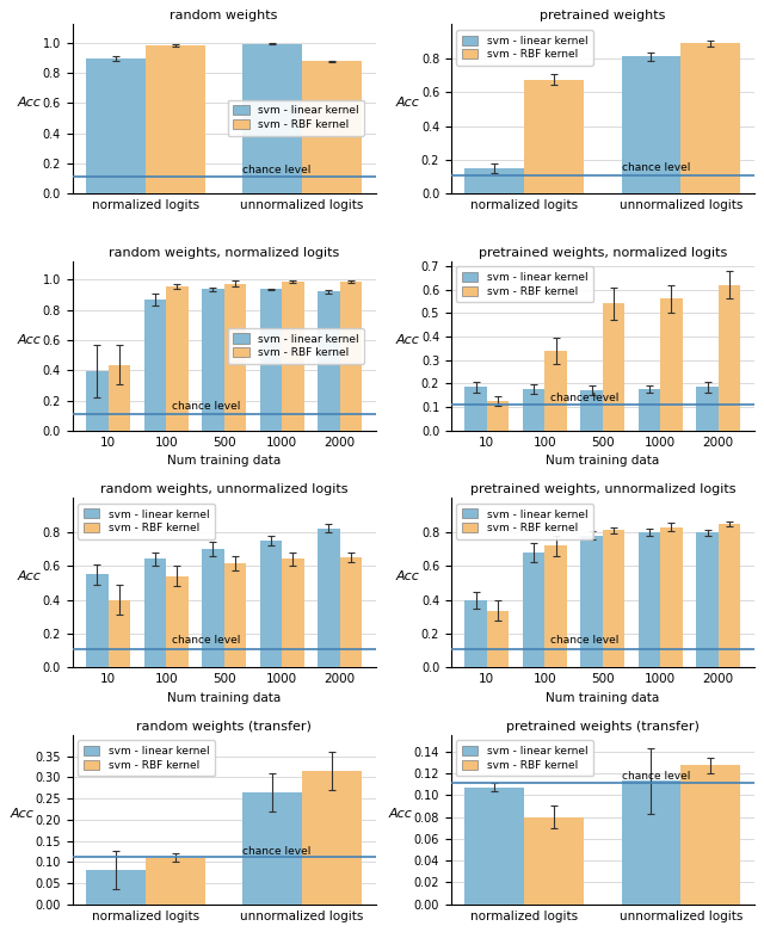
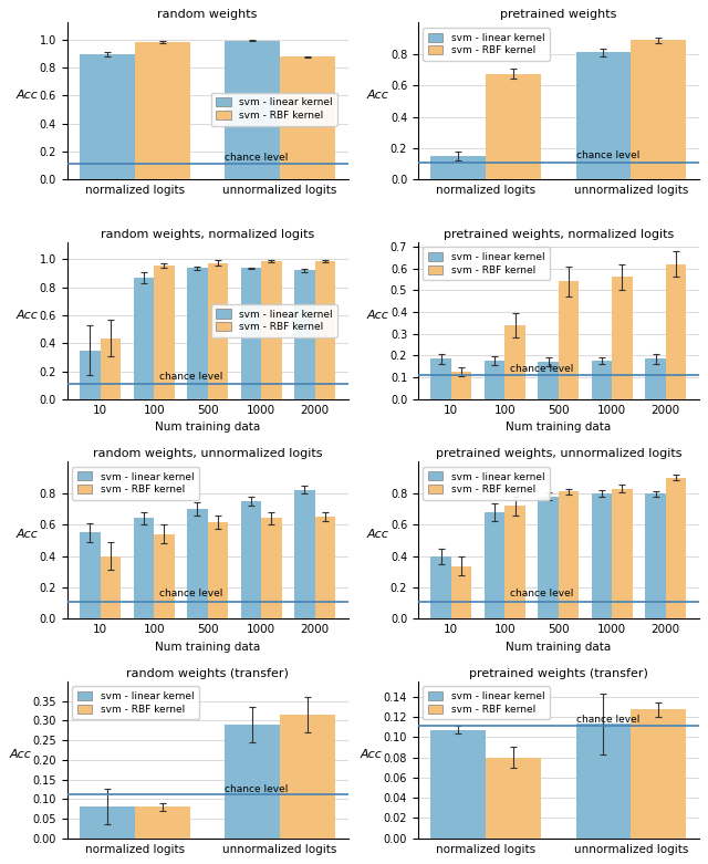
random weights, normalized logits/svm - linear kernel/10: 0.40 -> 0.35
pretrained weights, unnormalized logits/svm - RBF kernel/2000: 0.85 -> 0.90
random weights (transfer)/svm - RBF kernel/normalized logits: 0.110 -> 0.080
random weights (transfer)/svm - linear kernel/unnormalized logits: 0.265 -> 0.290
